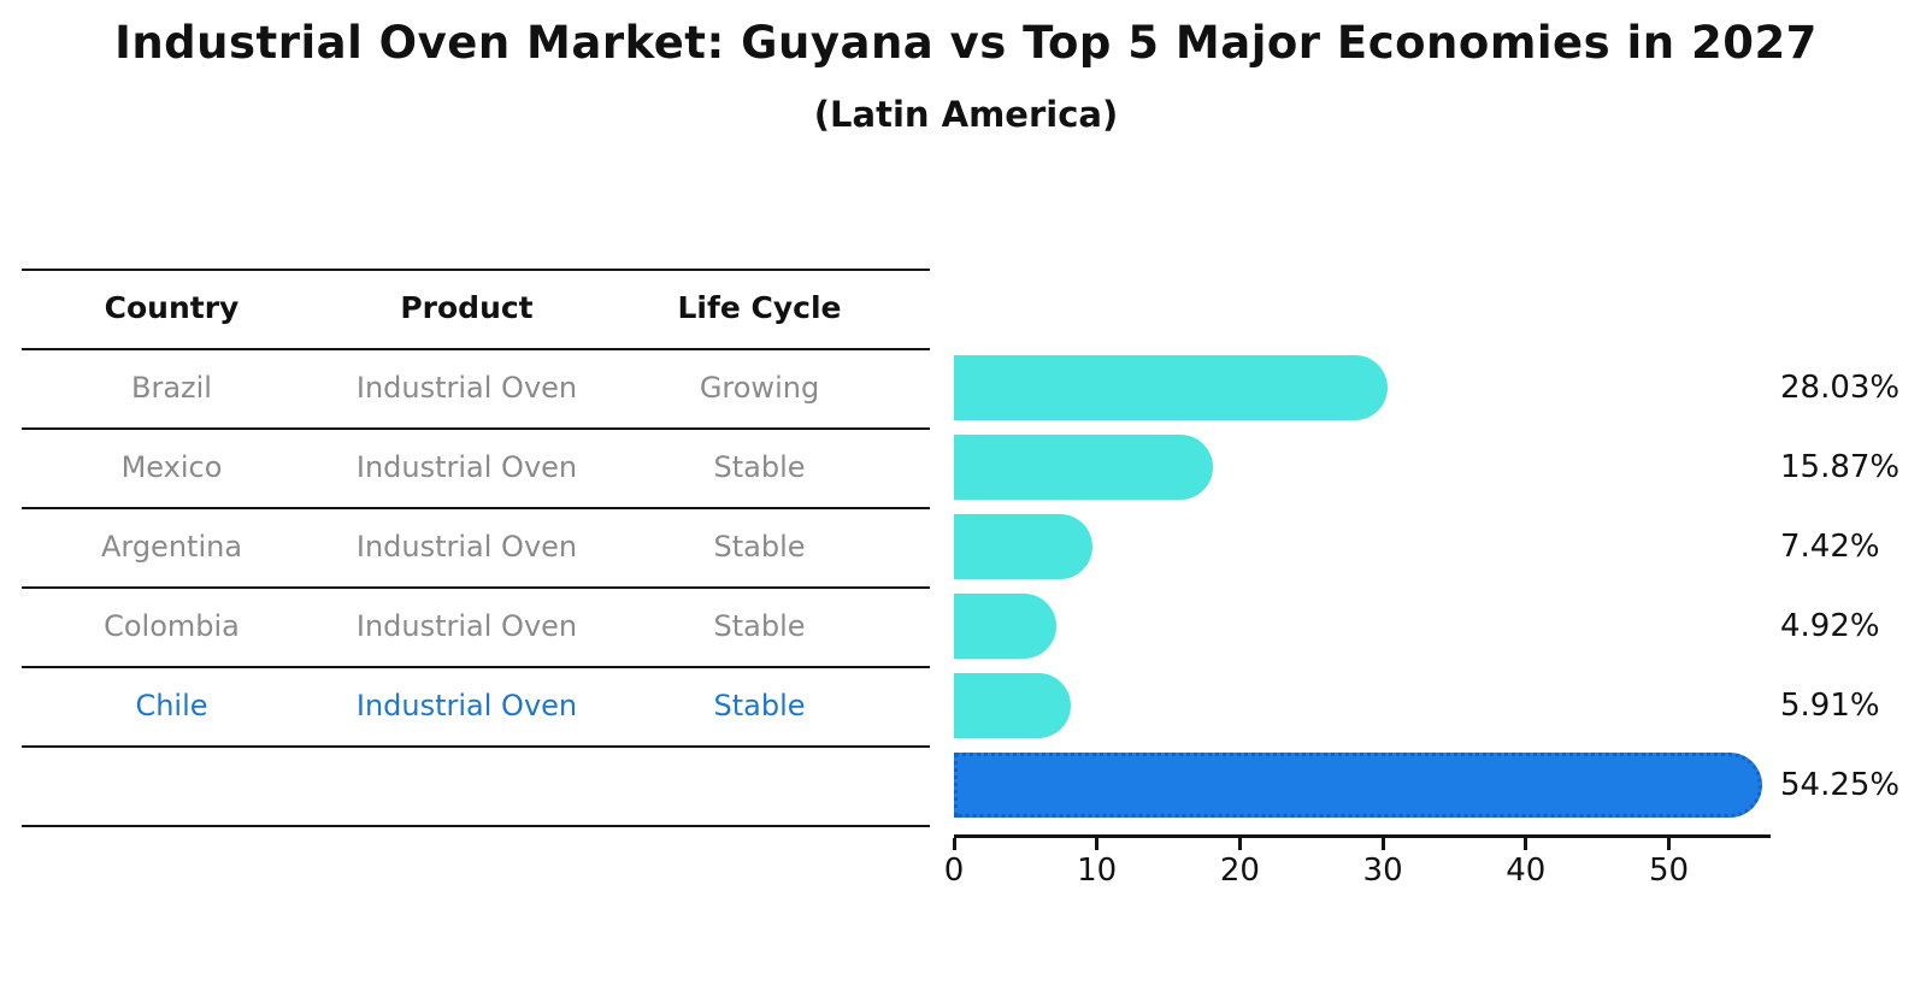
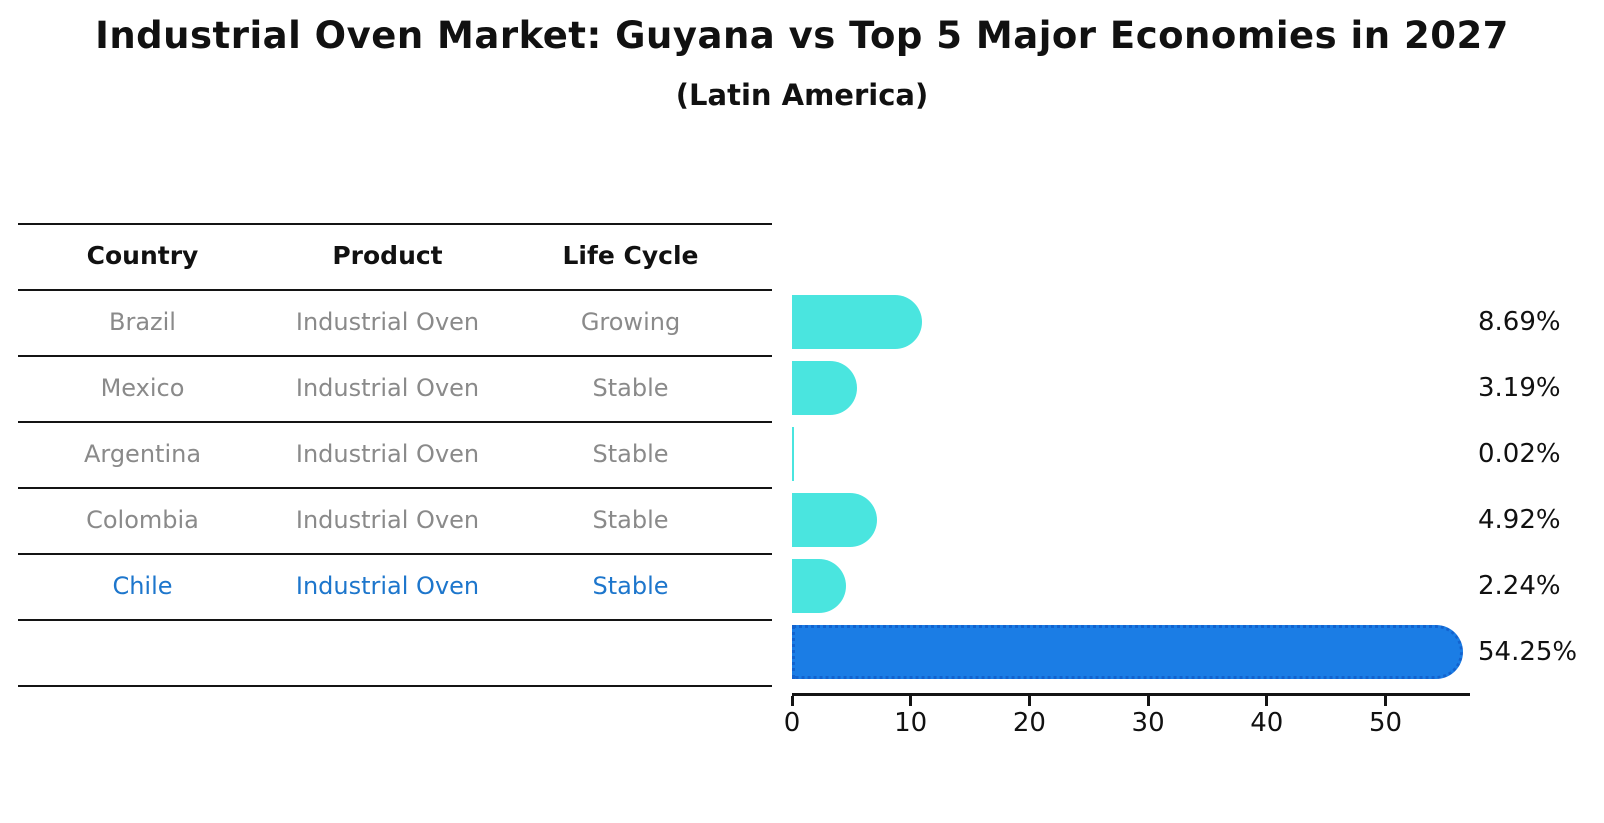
Brazil: 28.03% -> 8.69%
Mexico: 15.87% -> 3.19%
Argentina: 7.42% -> 0.02%
Chile: 5.91% -> 2.24%
